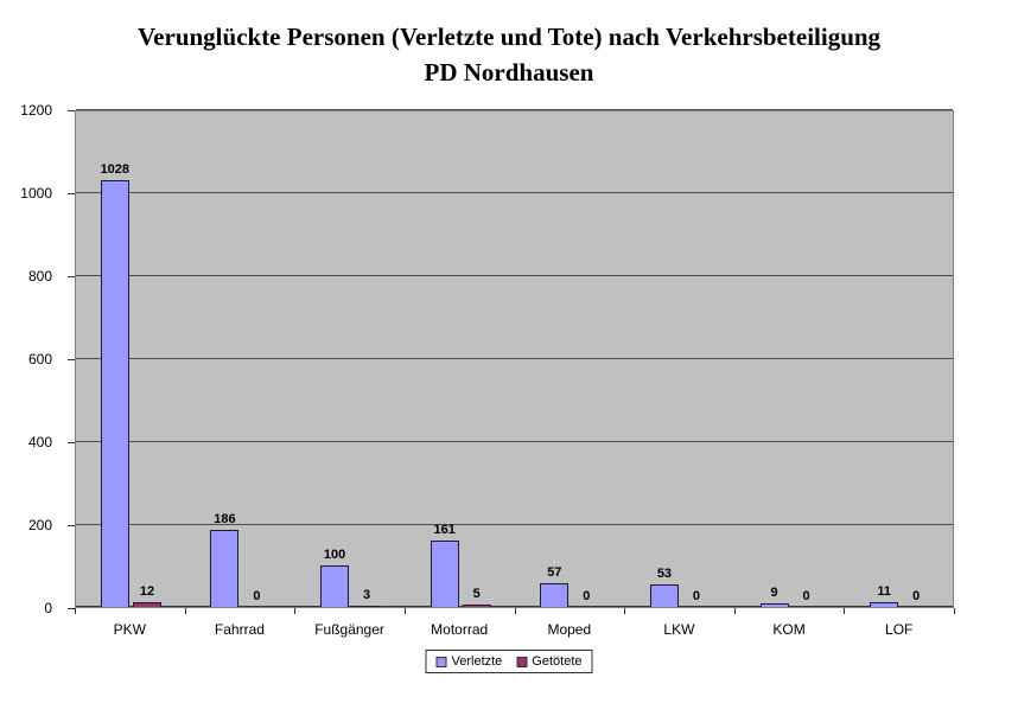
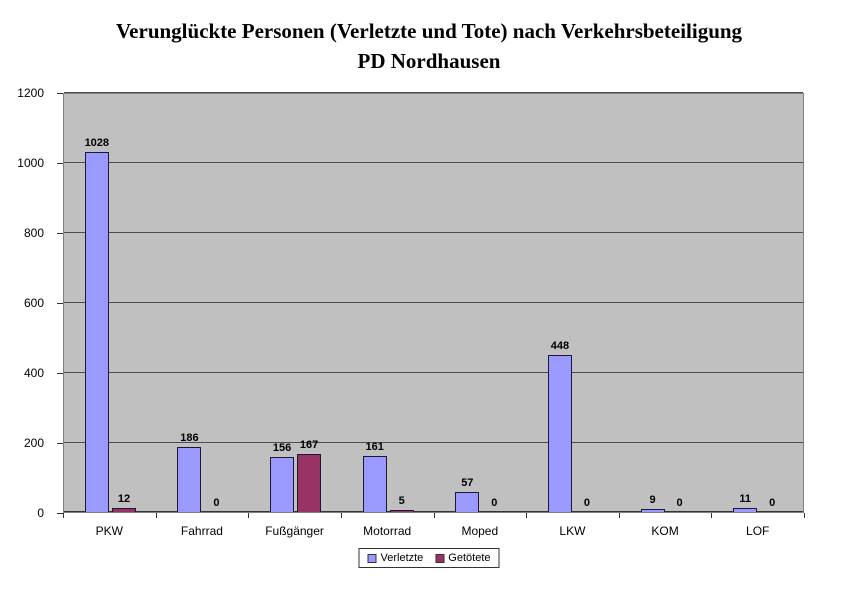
Verletzte/Fußgänger: 100 -> 156
Getötete/Fußgänger: 3 -> 167
Verletzte/LKW: 53 -> 448
